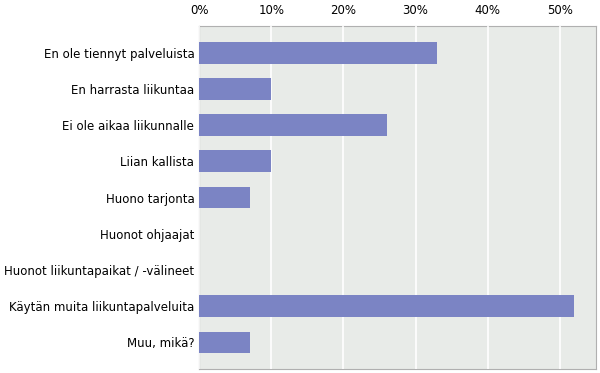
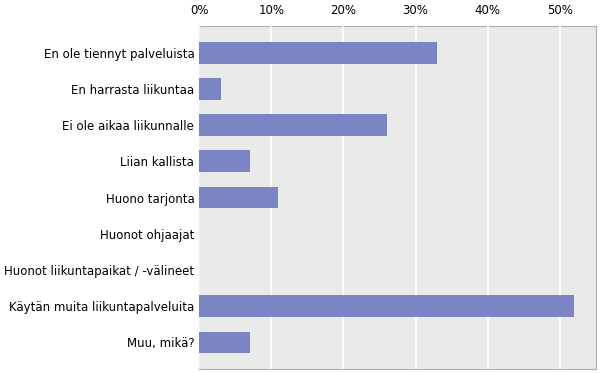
En harrasta liikuntaa: 10% -> 3%
Liian kallista: 10% -> 7%
Huono tarjonta: 7% -> 11%
